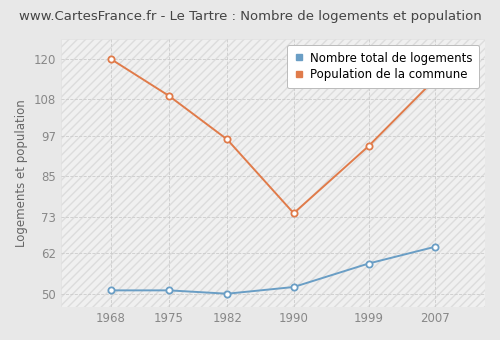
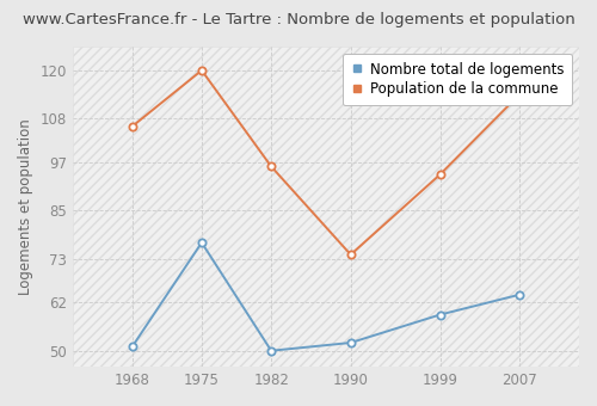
Population de la commune/1968: 120 -> 106
Nombre total de logements/1975: 51 -> 77
Population de la commune/1975: 109 -> 120
